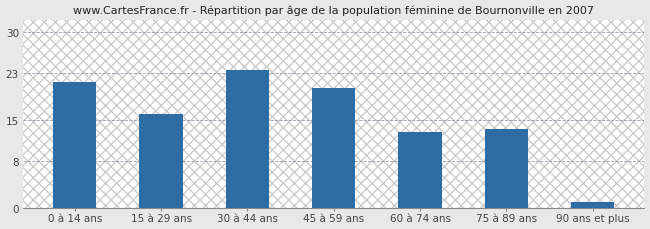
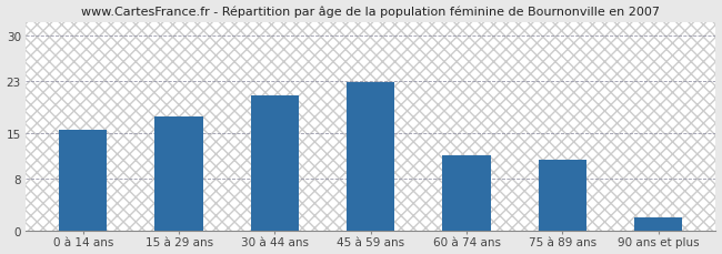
0 à 14 ans: 21.5 -> 15.4
15 à 29 ans: 16.0 -> 17.6
30 à 44 ans: 23.5 -> 20.8
45 à 59 ans: 20.5 -> 22.8
60 à 74 ans: 13.0 -> 11.6
75 à 89 ans: 13.5 -> 10.8
90 ans et plus: 1.0 -> 2.0
